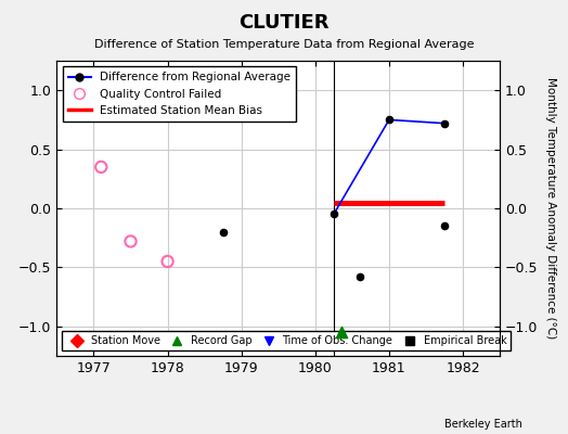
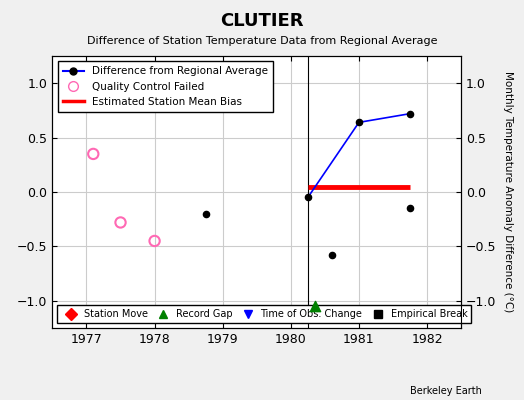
Time of Obs. Change/1981: 0.75 -> 0.64
